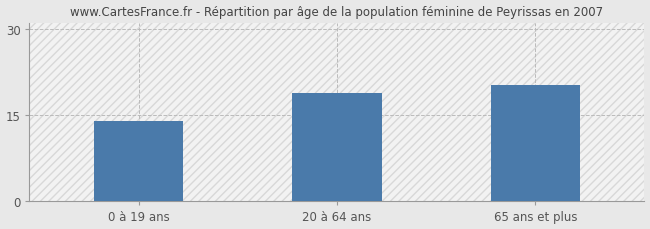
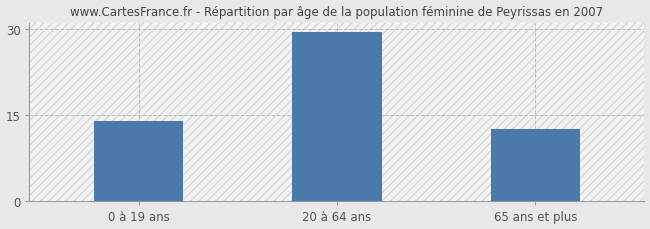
20 à 64 ans: 18.8 -> 29.5
65 ans et plus: 20.2 -> 12.5
